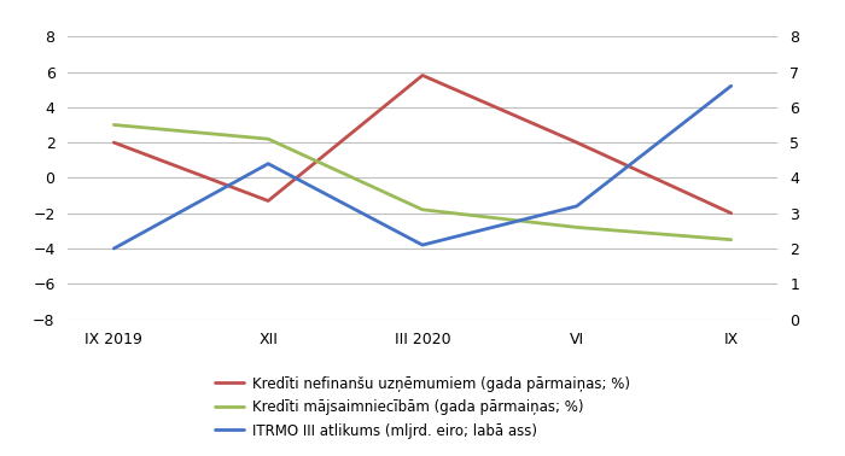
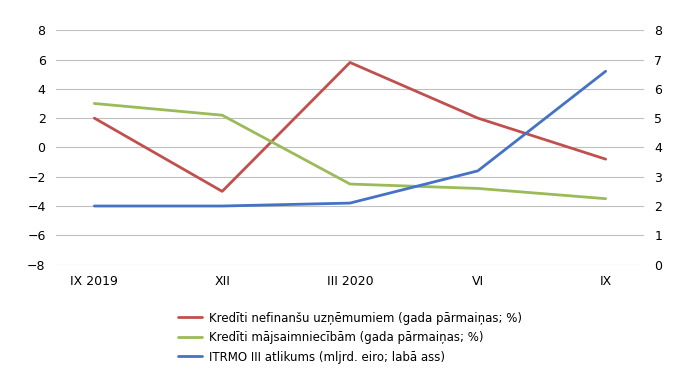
Kredīti nefinanšu uzņēmumiem (gada pārmaiņas; %)/XII: -1.3 -> -3.0
ITRMO III atlikums (mljrd. eiro; labā ass)/XII: 4.4 -> 2.0
Kredīti mājsaimniecībām (gada pārmaiņas; %)/III 2020: -1.8 -> -2.5
Kredīti nefinanšu uzņēmumiem (gada pārmaiņas; %)/IX: -2.0 -> -0.8
